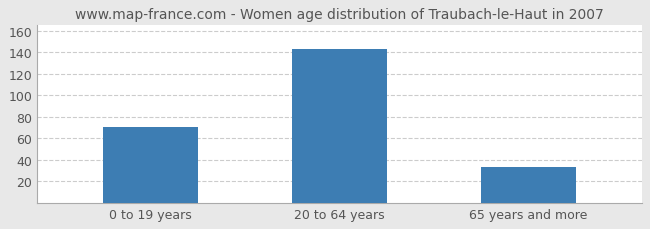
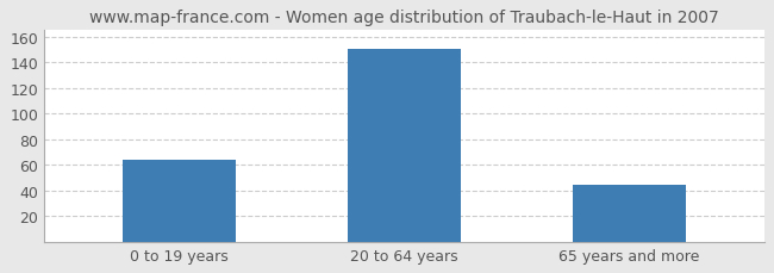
0 to 19 years: 70 -> 64
20 to 64 years: 143 -> 150
65 years and more: 33 -> 44
